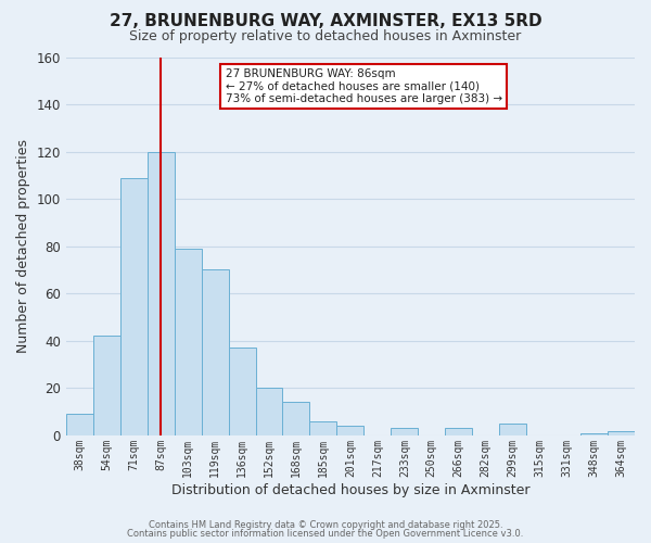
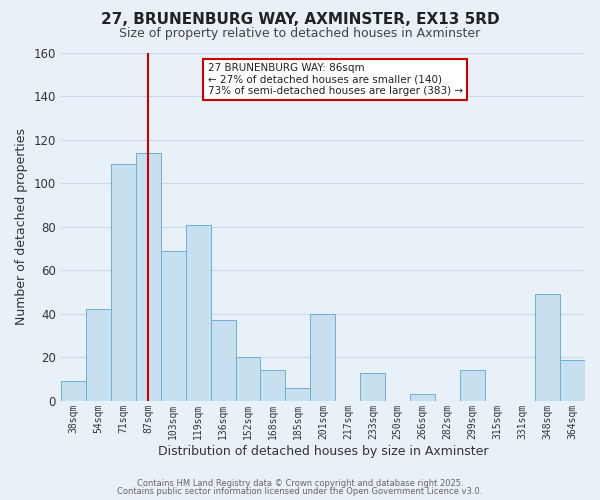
87sqm: 120 -> 114
103sqm: 79 -> 69
119sqm: 70 -> 81
201sqm: 4 -> 40
233sqm: 3 -> 13
299sqm: 5 -> 14
348sqm: 1 -> 49
364sqm: 2 -> 19
